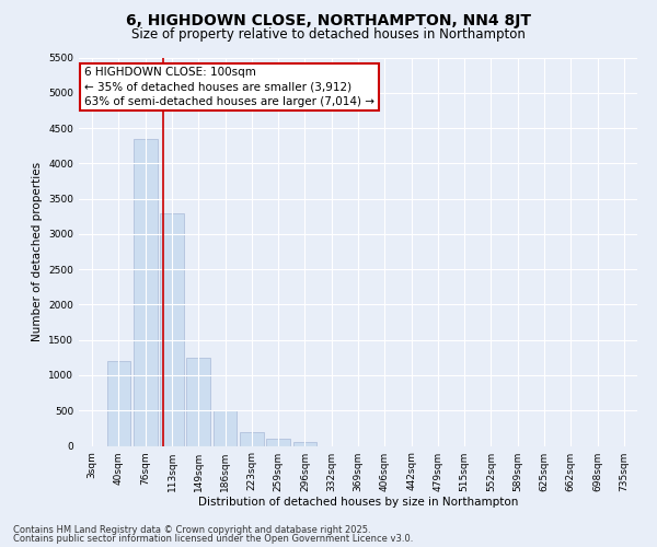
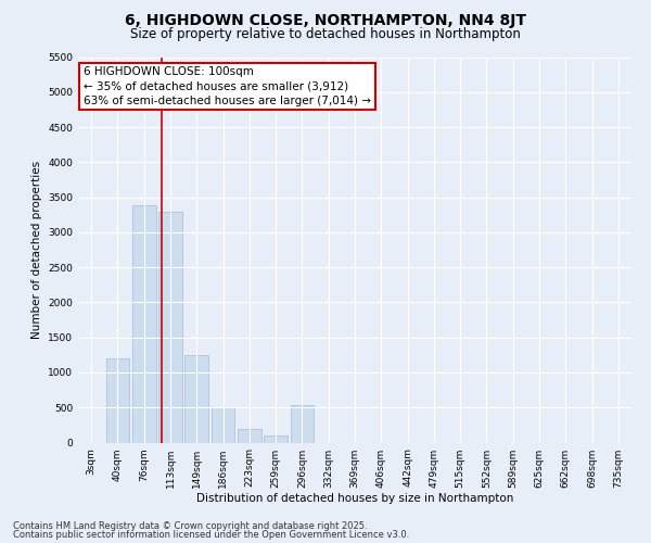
76sqm: 4350 -> 3380
296sqm: 50 -> 540
